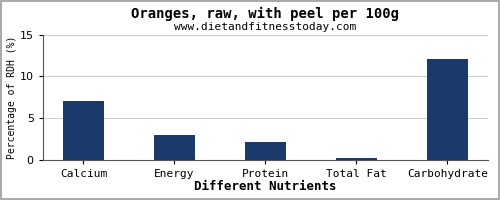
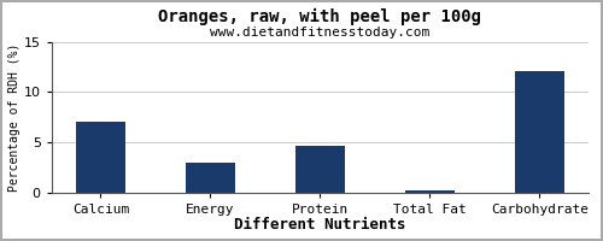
Protein: 2.1 -> 4.6
